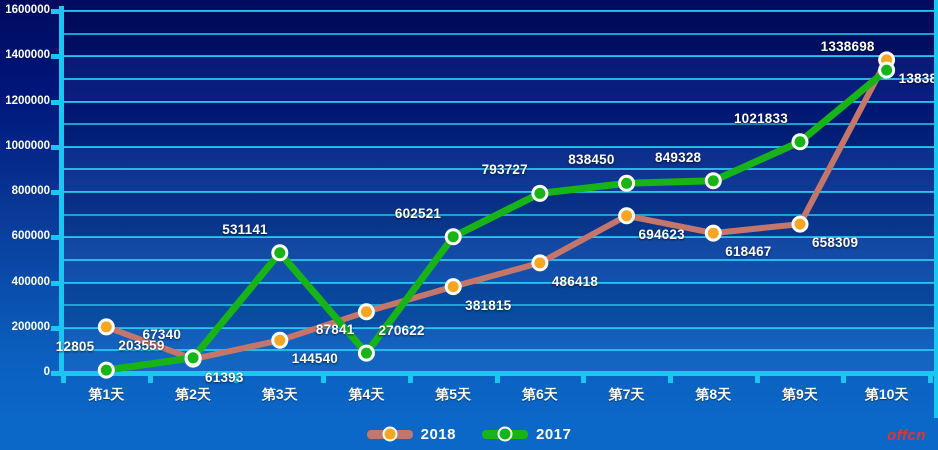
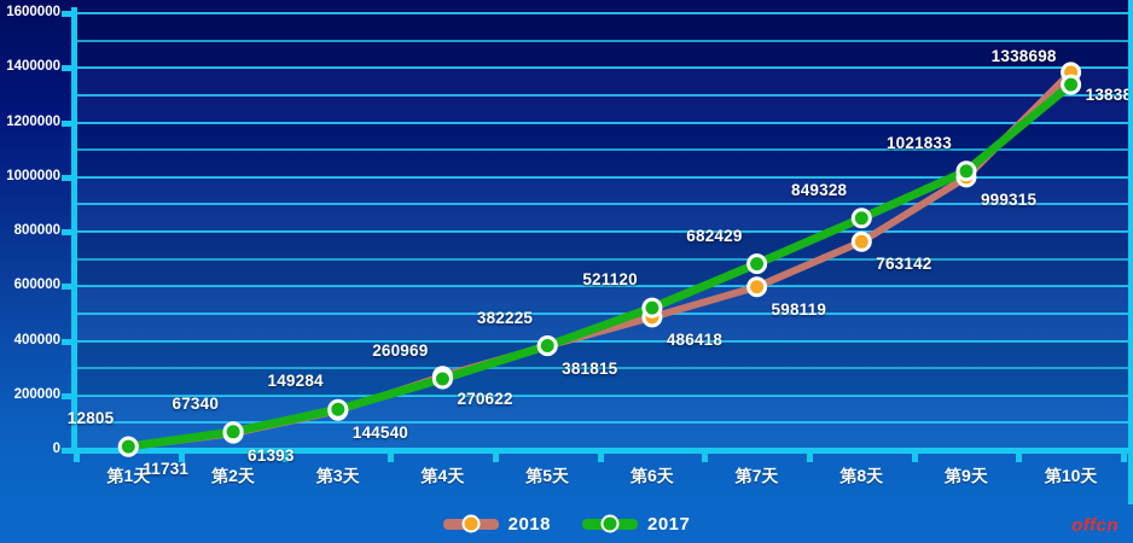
2018/第1天: 203559 -> 11731
2017/第3天: 531141 -> 149284
2017/第4天: 87841 -> 260969
2017/第5天: 602521 -> 382225
2017/第6天: 793727 -> 521120
2018/第7天: 694623 -> 598119
2017/第7天: 838450 -> 682429
2018/第8天: 618467 -> 763142
2018/第9天: 658309 -> 999315
